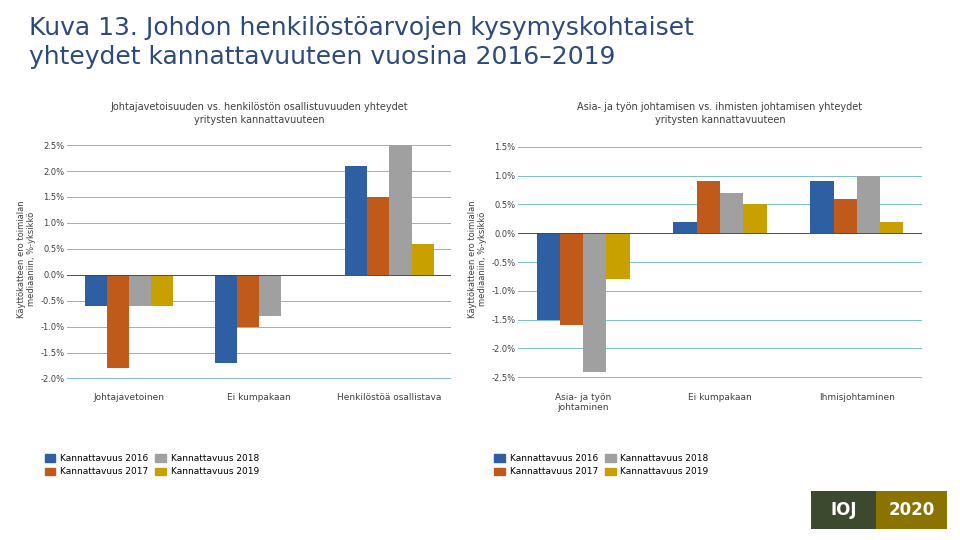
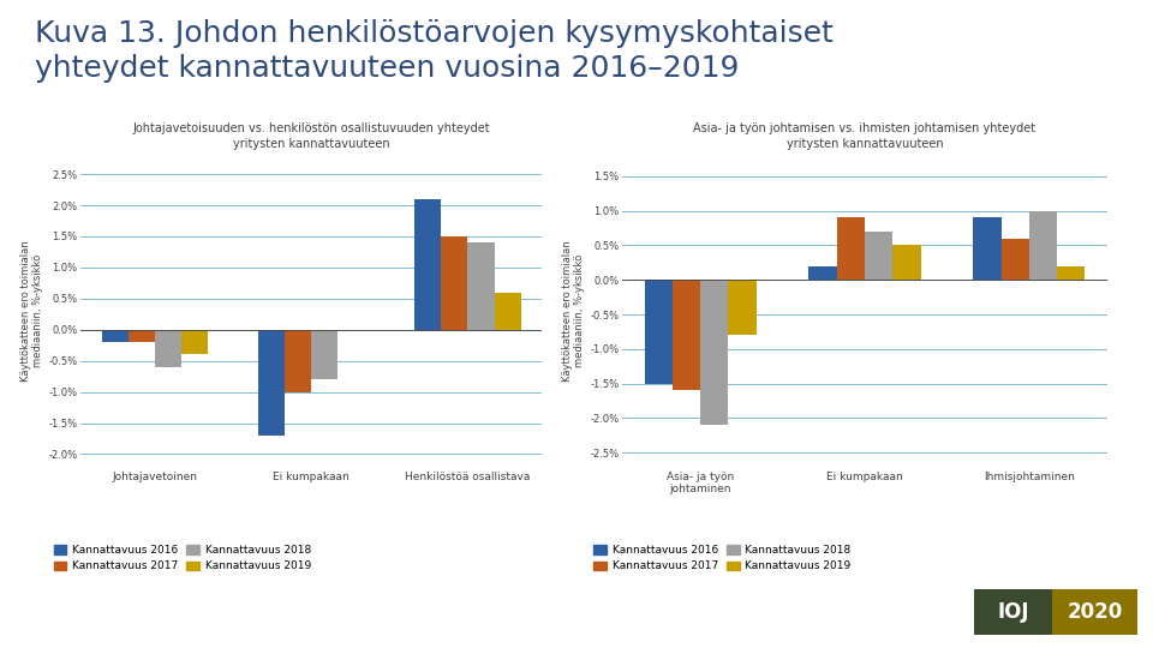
Kannattavuus 2016/Johtajavetoinen: -0.6% -> -0.2%
Kannattavuus 2017/Johtajavetoinen: -1.8% -> -0.2%
Kannattavuus 2019/Johtajavetoinen: -0.6% -> -0.4%
Kannattavuus 2018/Henkilöstöä osallistava: 2.5% -> 1.4%
Kannattavuus 2018/Asia- ja työn johtaminen: -2.4% -> -2.1%
